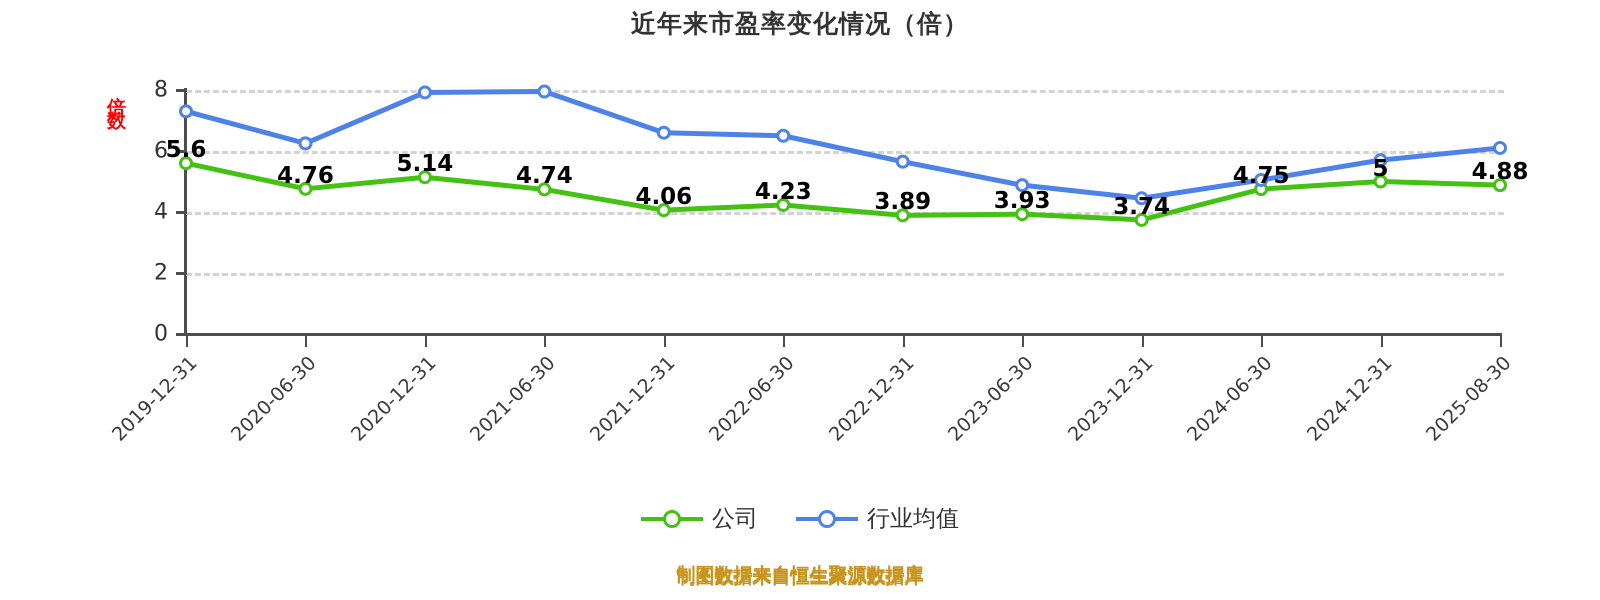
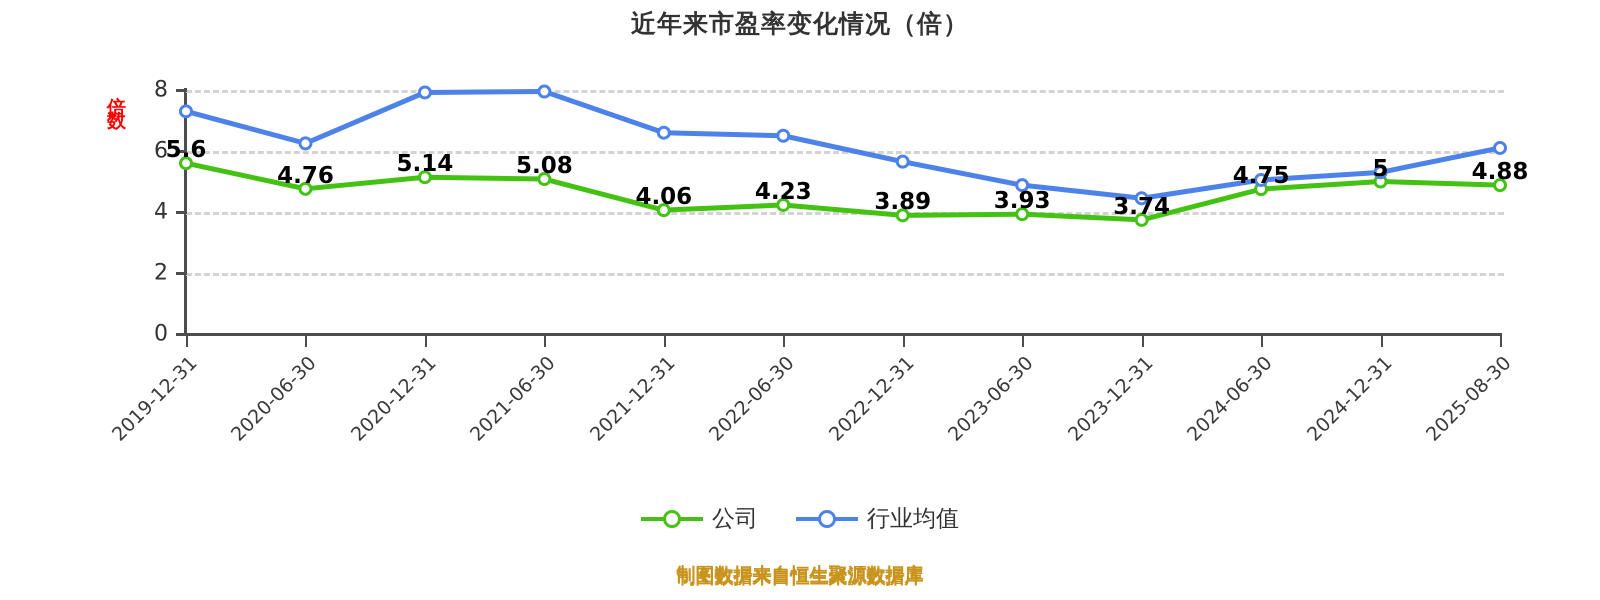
公司/2021-06-30: 4.74 -> 5.08
行业均值/2024-12-31: 5.7 -> 5.3
